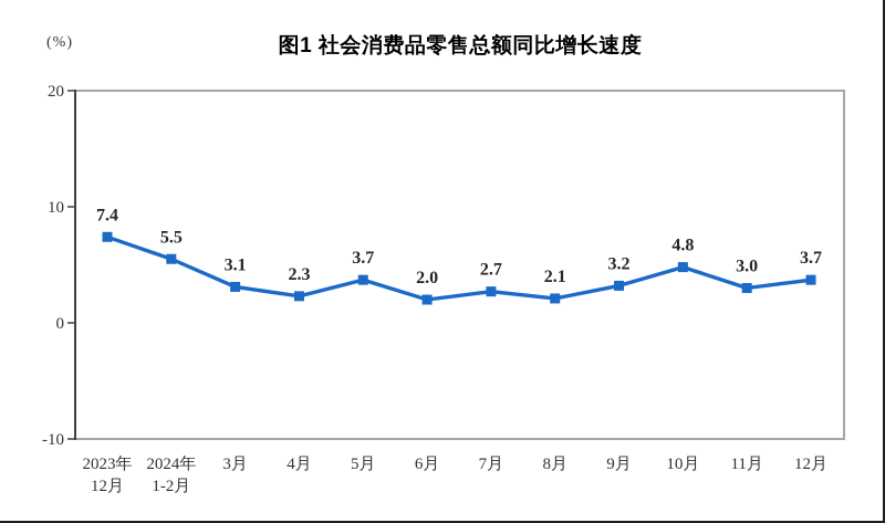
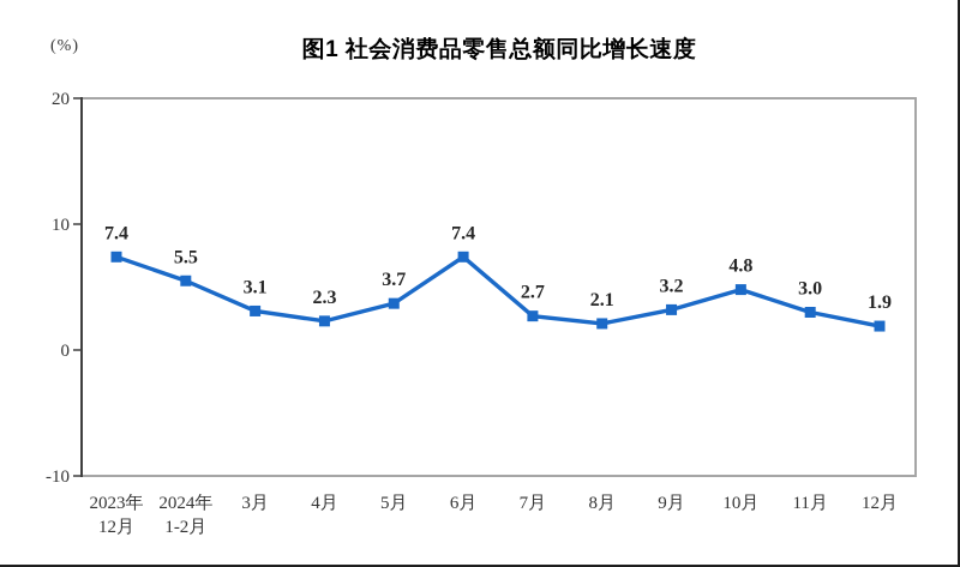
6月: 2.0 -> 7.4
12月: 3.7 -> 1.9
